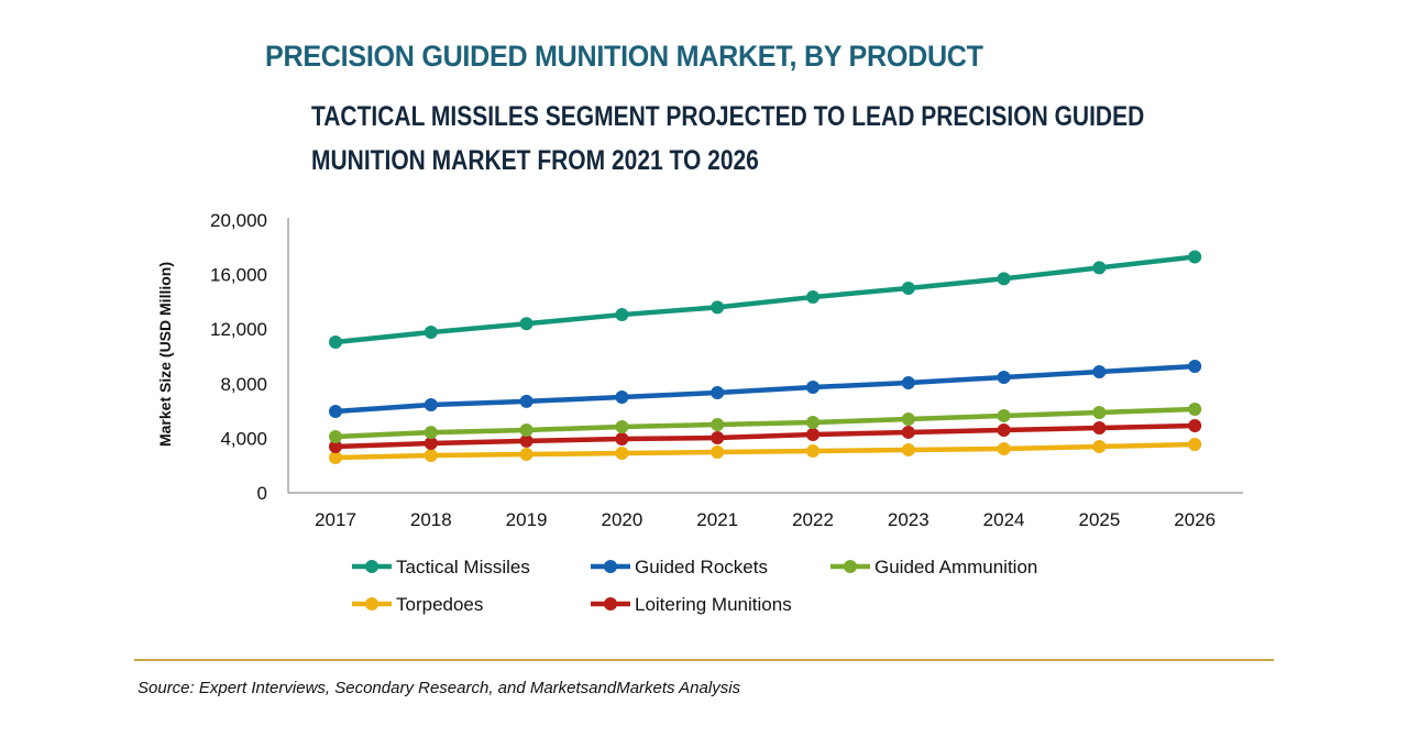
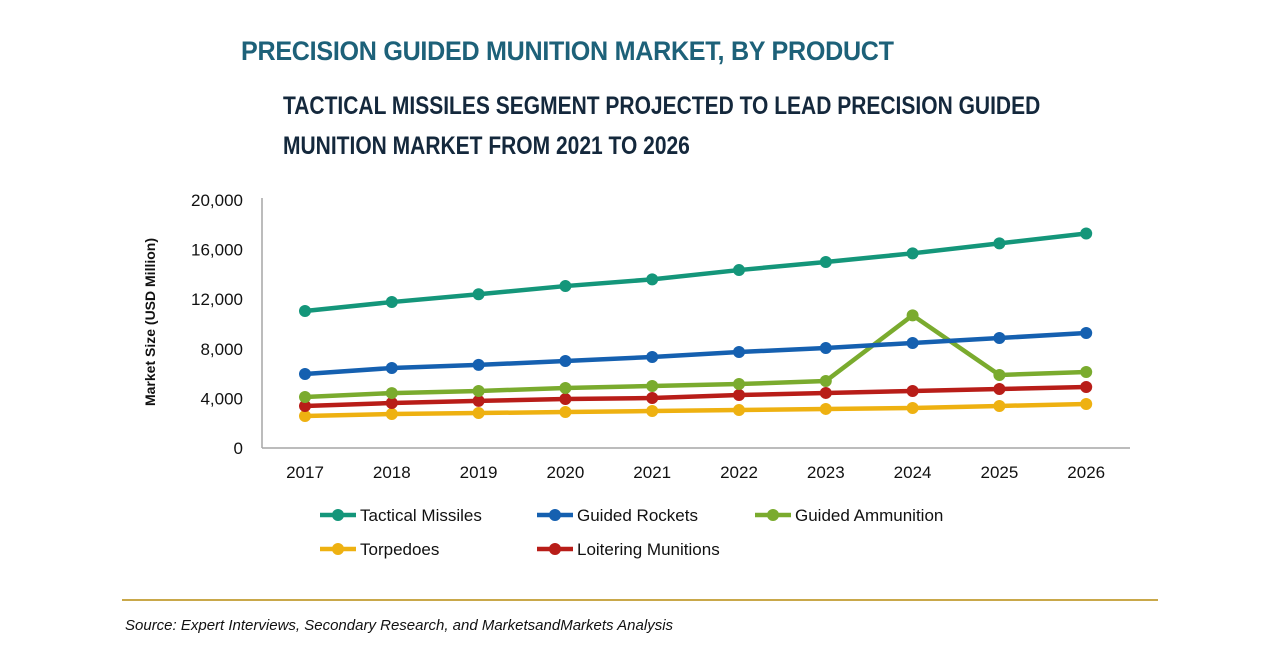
Guided Ammunition/2024: 5600 -> 10700
